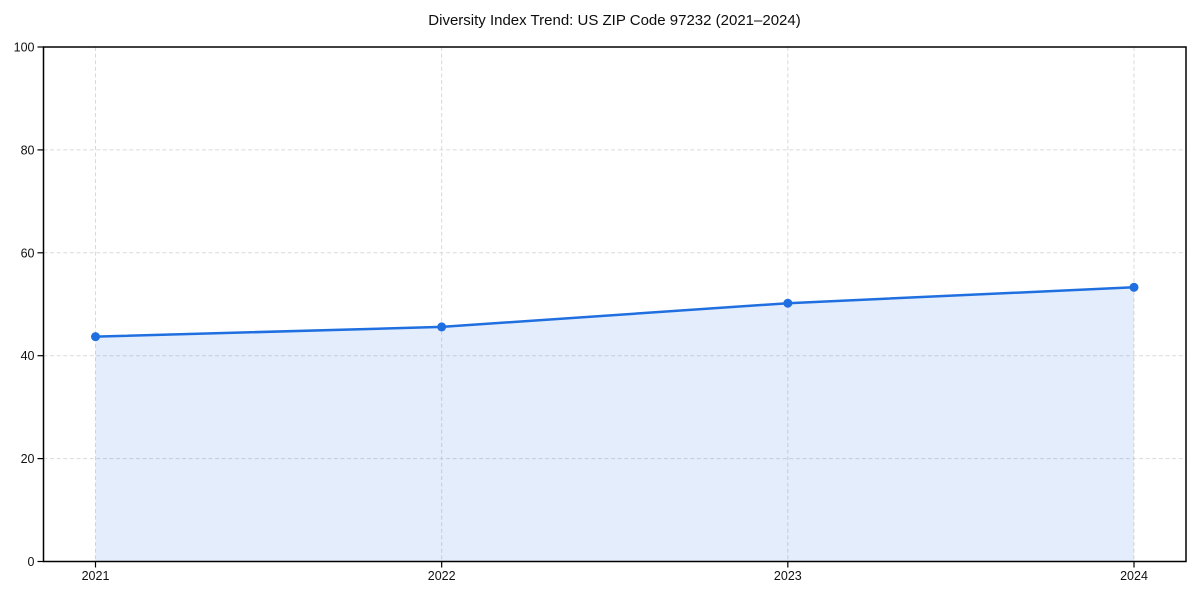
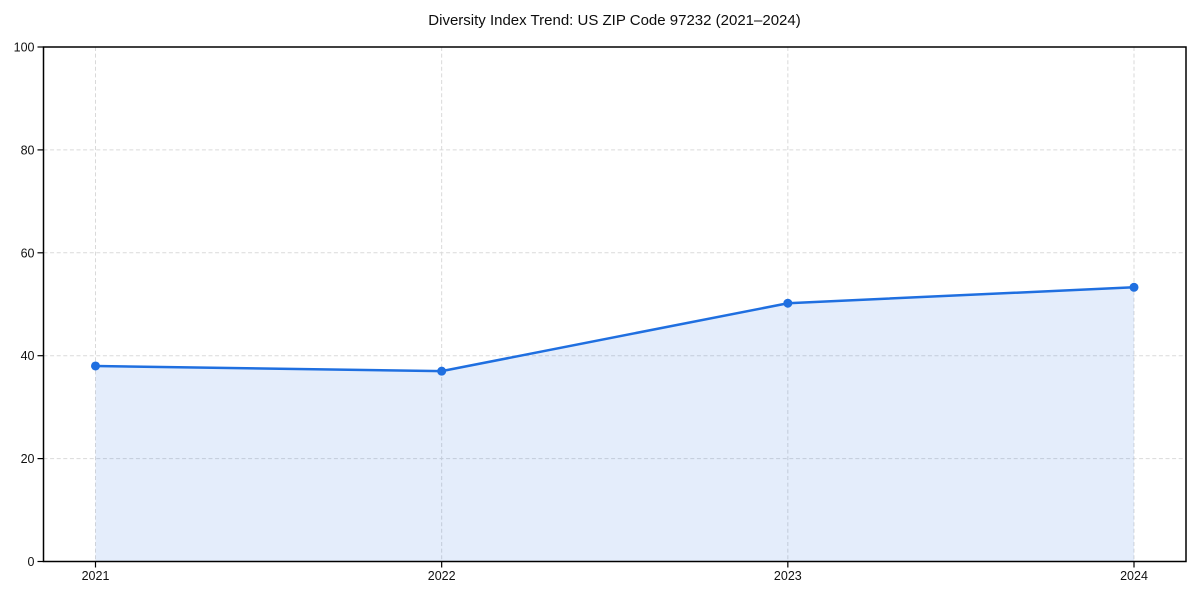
2021: 44 -> 38
2022: 46 -> 37
